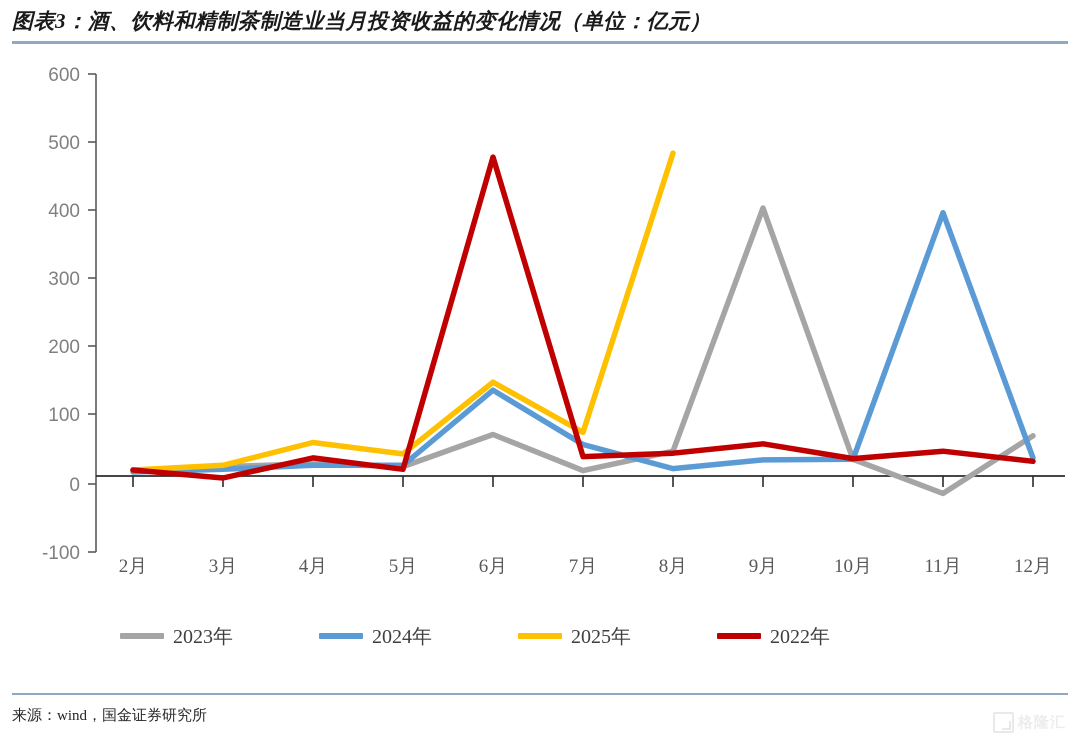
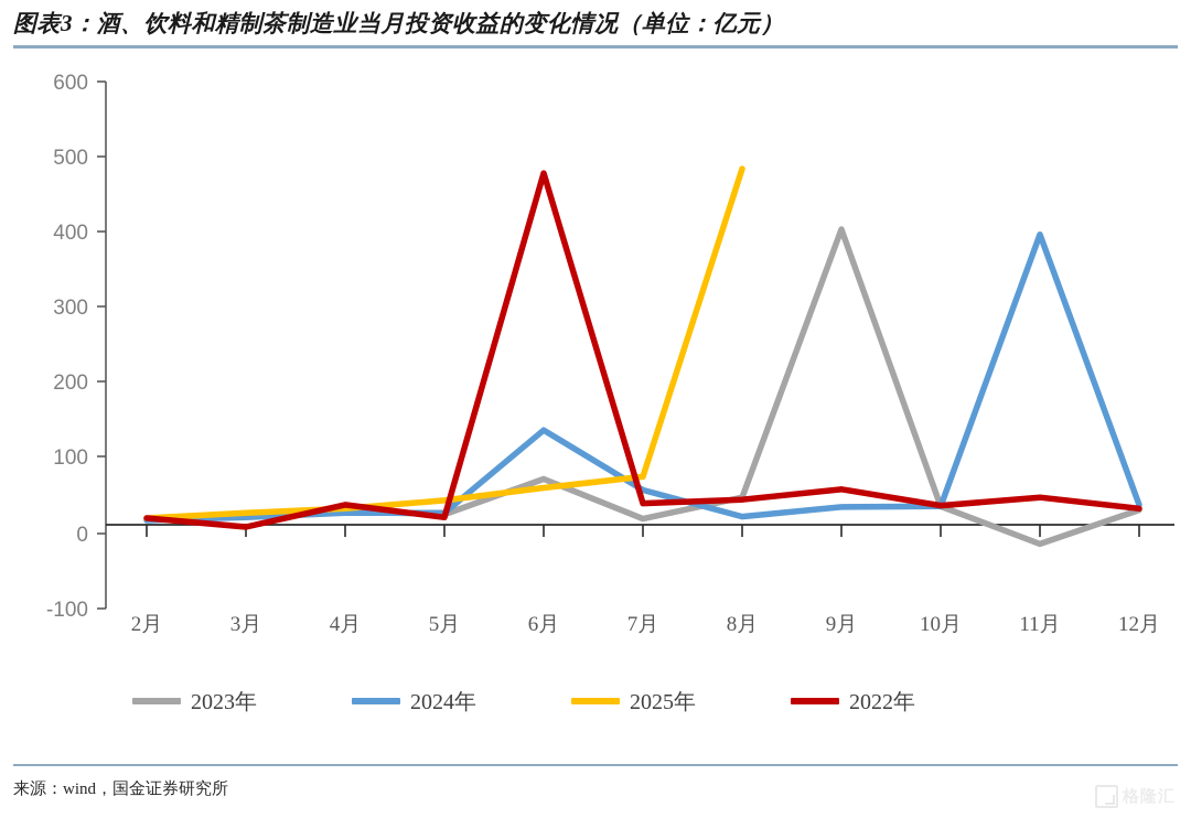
2025年/4月: 50 -> 20
2025年/6月: 140 -> 50
2023年/12月: 60 -> 20
